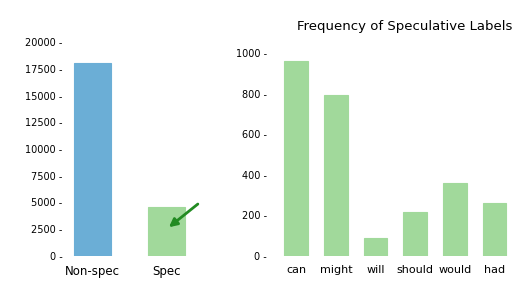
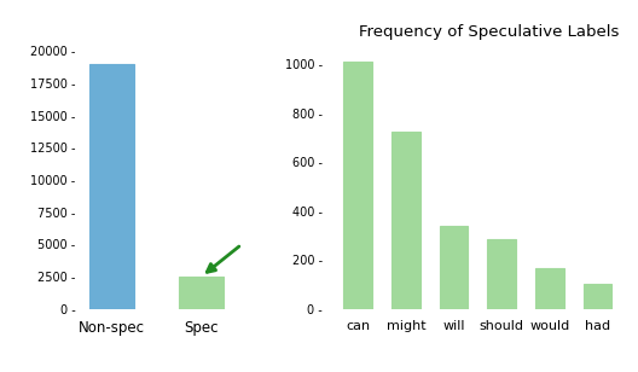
Non-spec: 18100 - -> 19000 -
Spec: 4600 - -> 2500 -
Frequency of Speculative Labels/can: 960 - -> 1010 -
Frequency of Speculative Labels/might: 795 - -> 725 -
Frequency of Speculative Labels/will: 85 - -> 340 -
Frequency of Speculative Labels/should: 215 - -> 285 -
Frequency of Speculative Labels/would: 360 - -> 168 -
Frequency of Speculative Labels/had: 260 - -> 103 -
